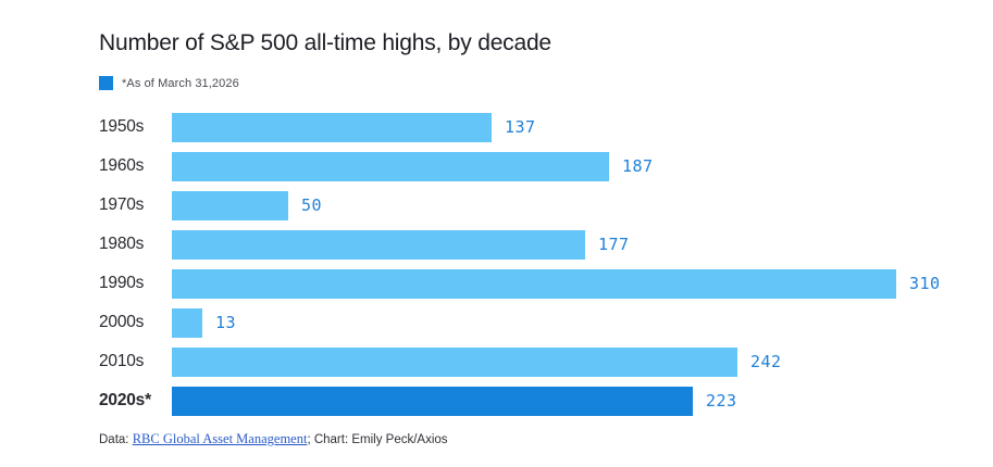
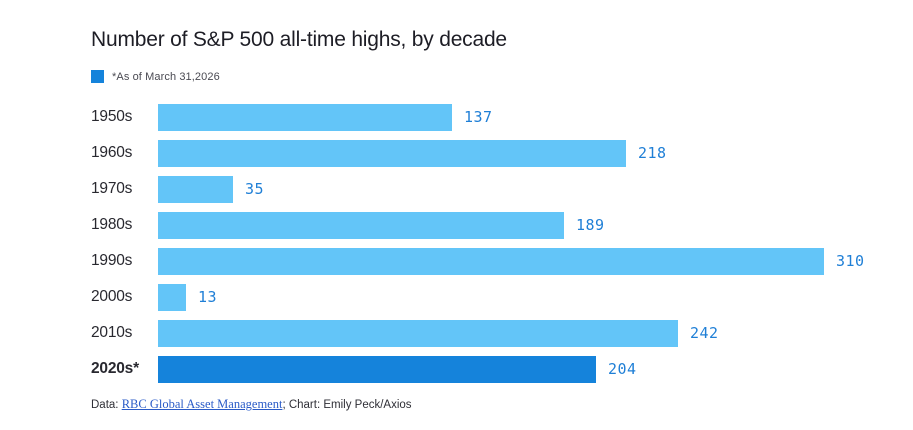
1960s: 187 -> 218
1970s: 50 -> 35
1980s: 177 -> 189
2020s*: 223 -> 204
